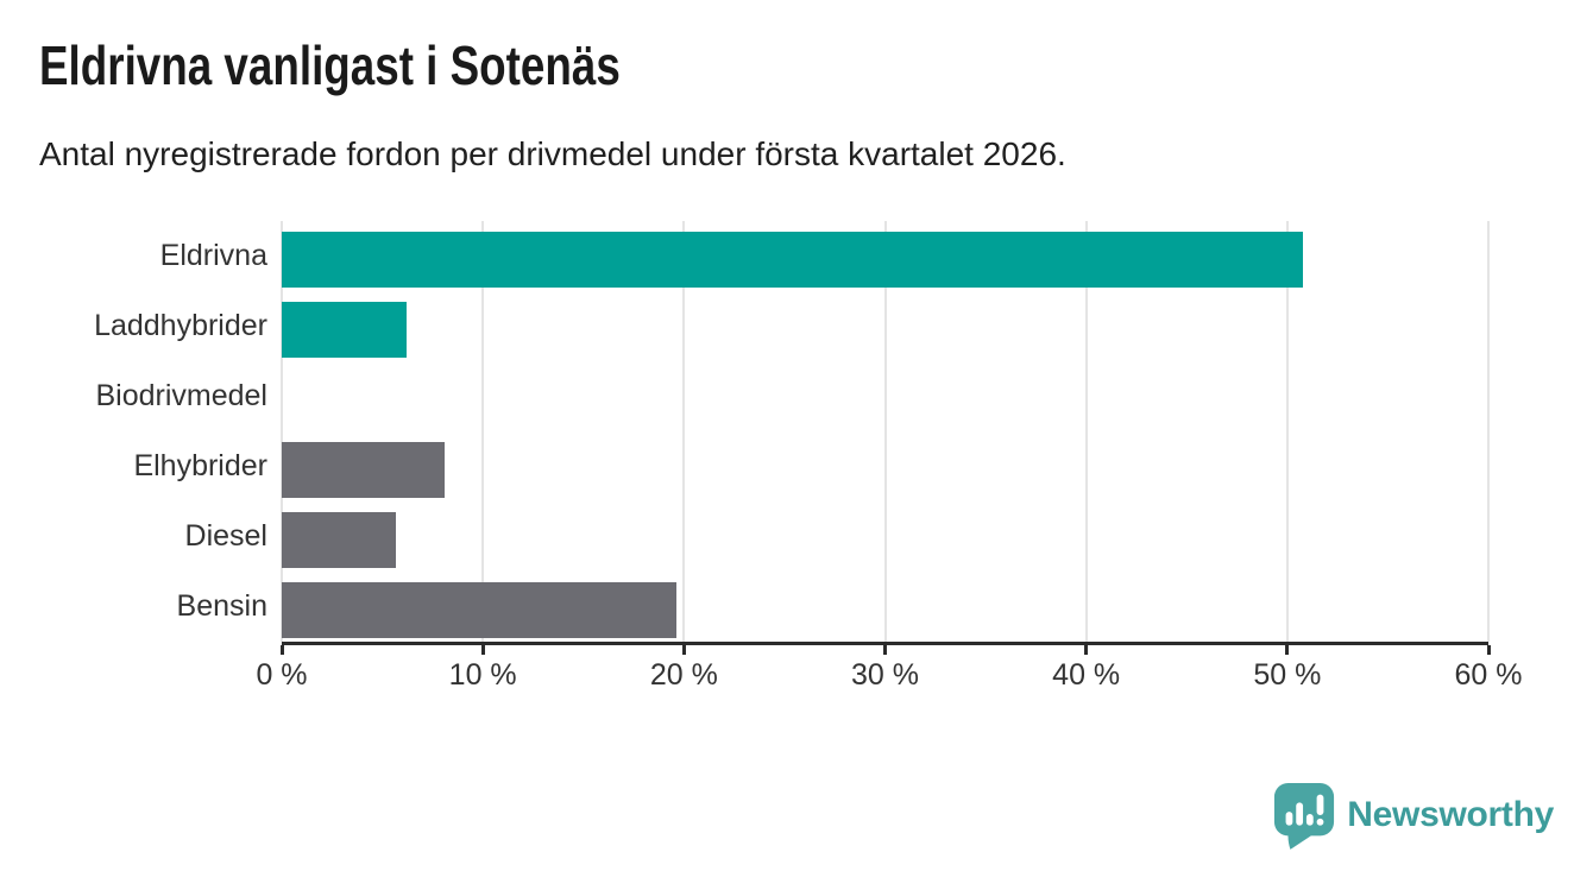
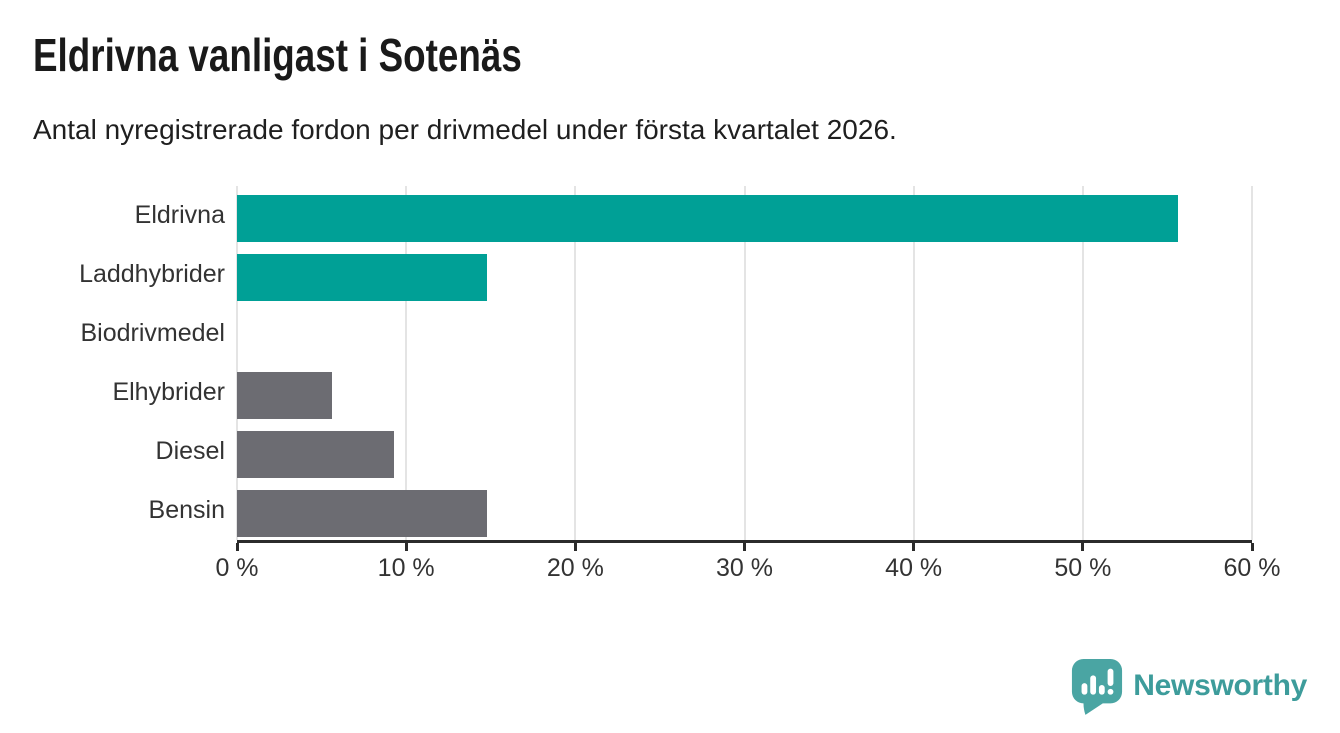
Eldrivna: 50.8% -> 55.6%
Laddhybrider: 6.2% -> 14.8%
Elhybrider: 8.1% -> 5.6%
Diesel: 5.7% -> 9.3%
Bensin: 19.6% -> 14.8%
